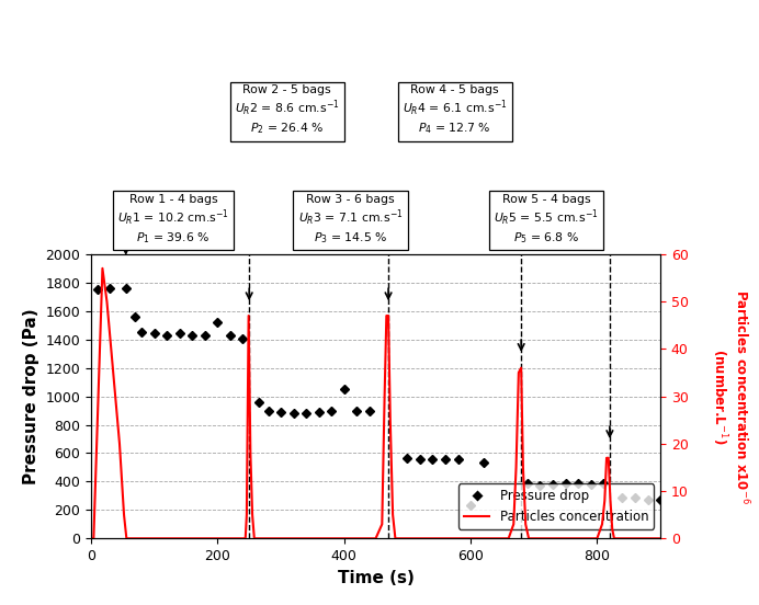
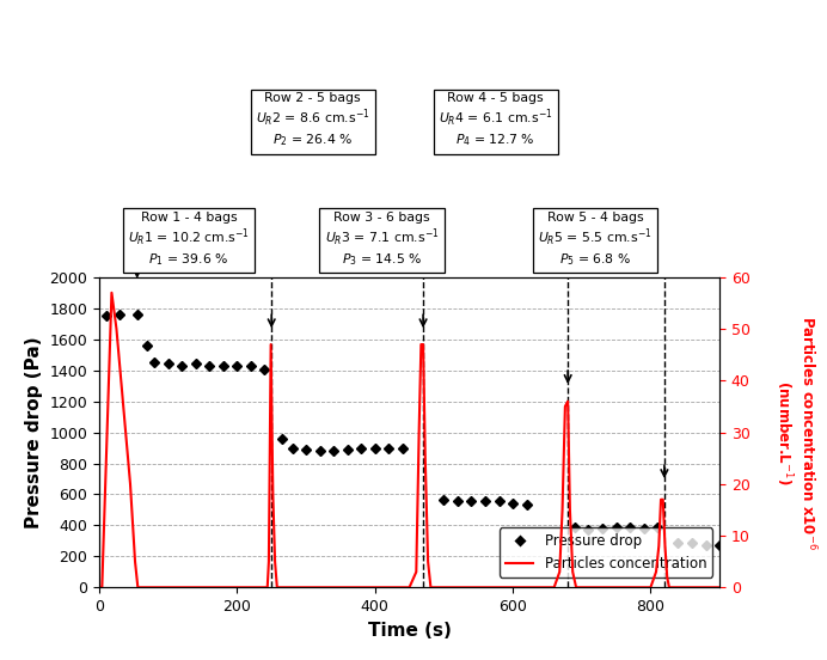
Pressure drop/200: 1520 -> 1430
Pressure drop/400: 1050 -> 900
Pressure drop/600: 230 -> 540
